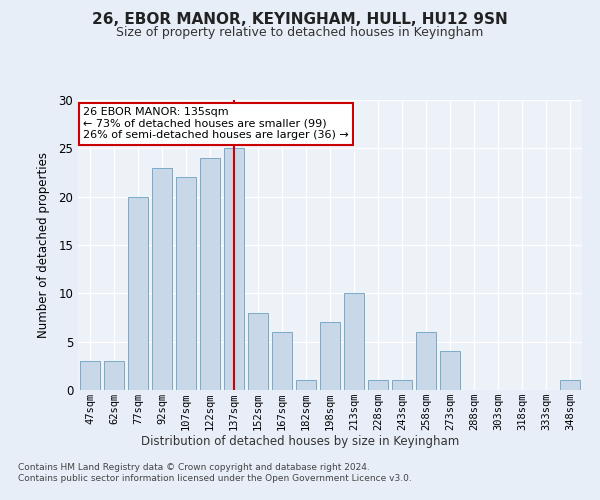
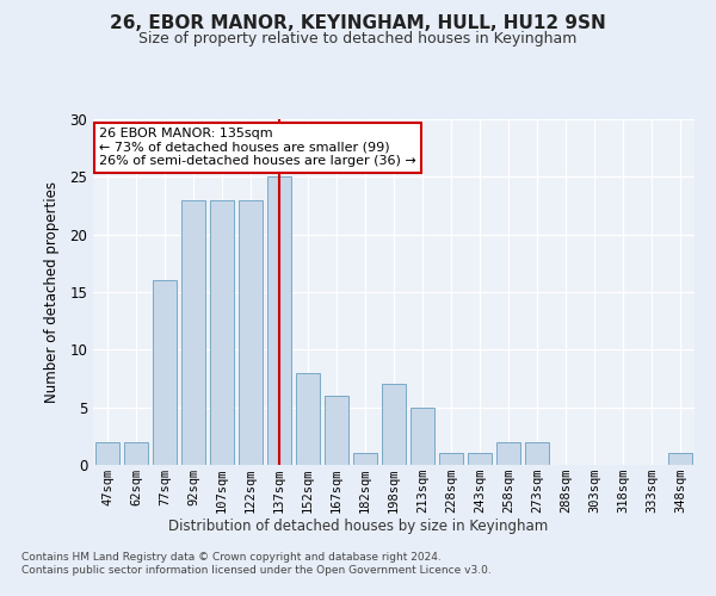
47sqm: 3 -> 2
62sqm: 3 -> 2
77sqm: 20 -> 16
107sqm: 22 -> 23
122sqm: 24 -> 23
213sqm: 10 -> 5
258sqm: 6 -> 2
273sqm: 4 -> 2
